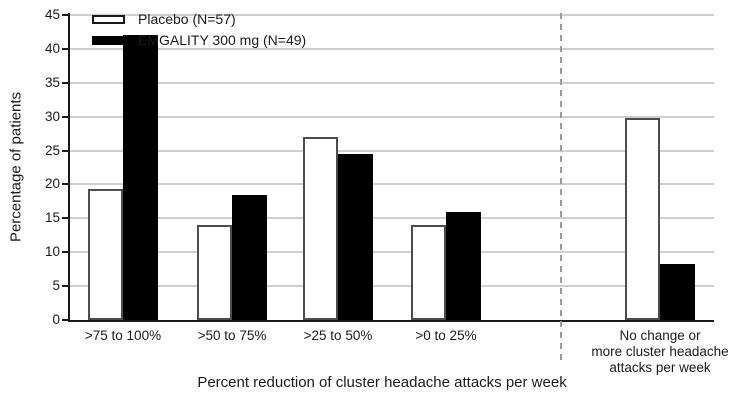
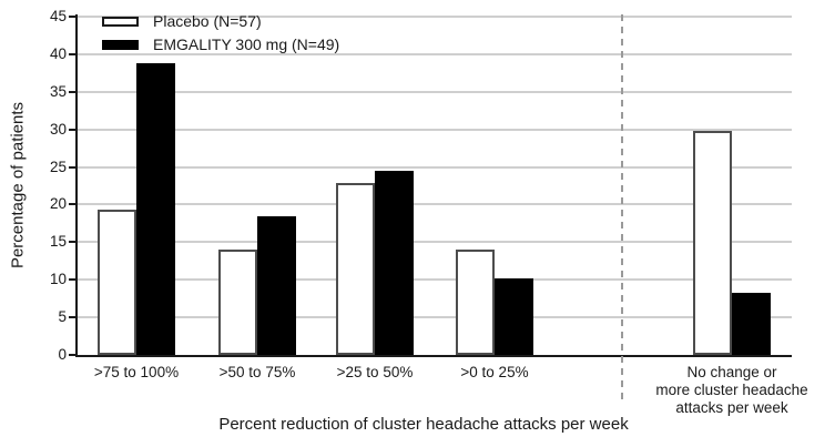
EMGALITY 300 mg (N=49)/>75 to 100%: 42 -> 39
Placebo (N=57)/>25 to 50%: 27 -> 23
EMGALITY 300 mg (N=49)/>0 to 25%: 16 -> 10
